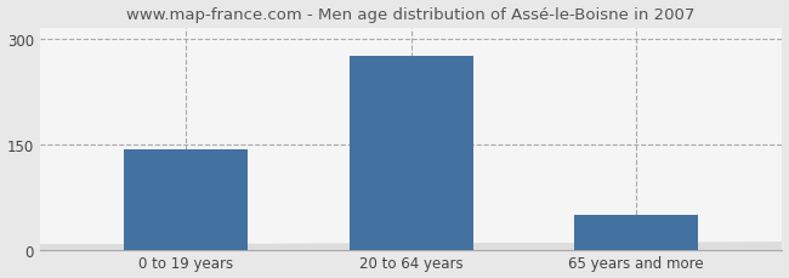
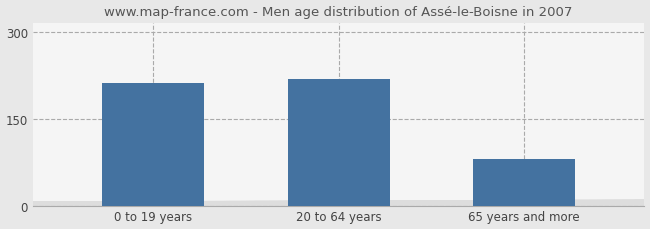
0 to 19 years: 143 -> 212
20 to 64 years: 275 -> 218
65 years and more: 50 -> 80
